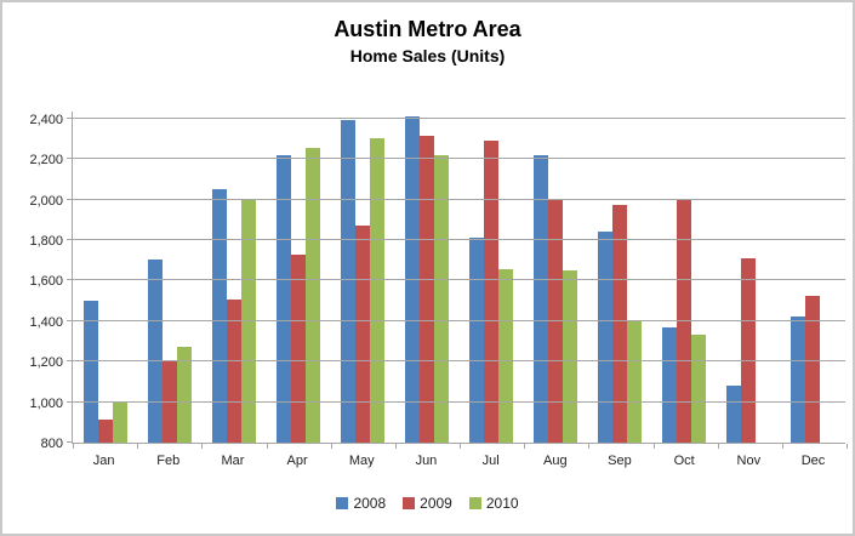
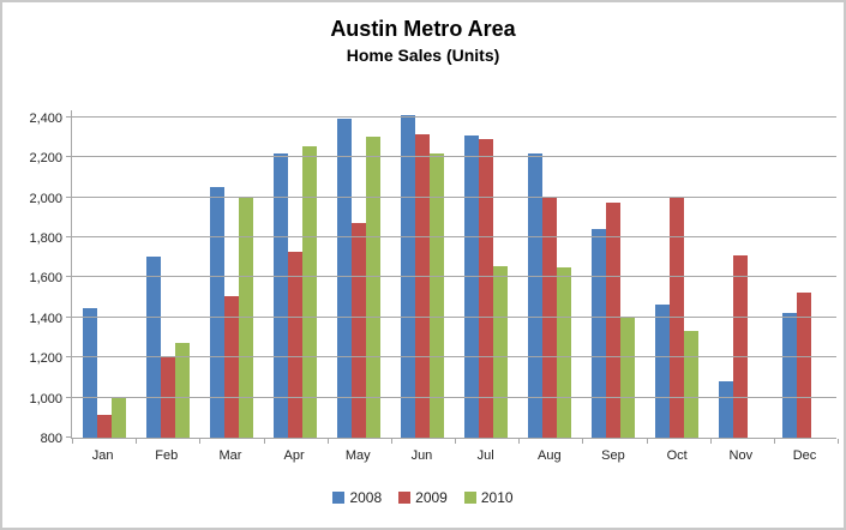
2008/Jan: 1500 -> 1440
2008/Jul: 1810 -> 2310
2008/Oct: 1370 -> 1460
